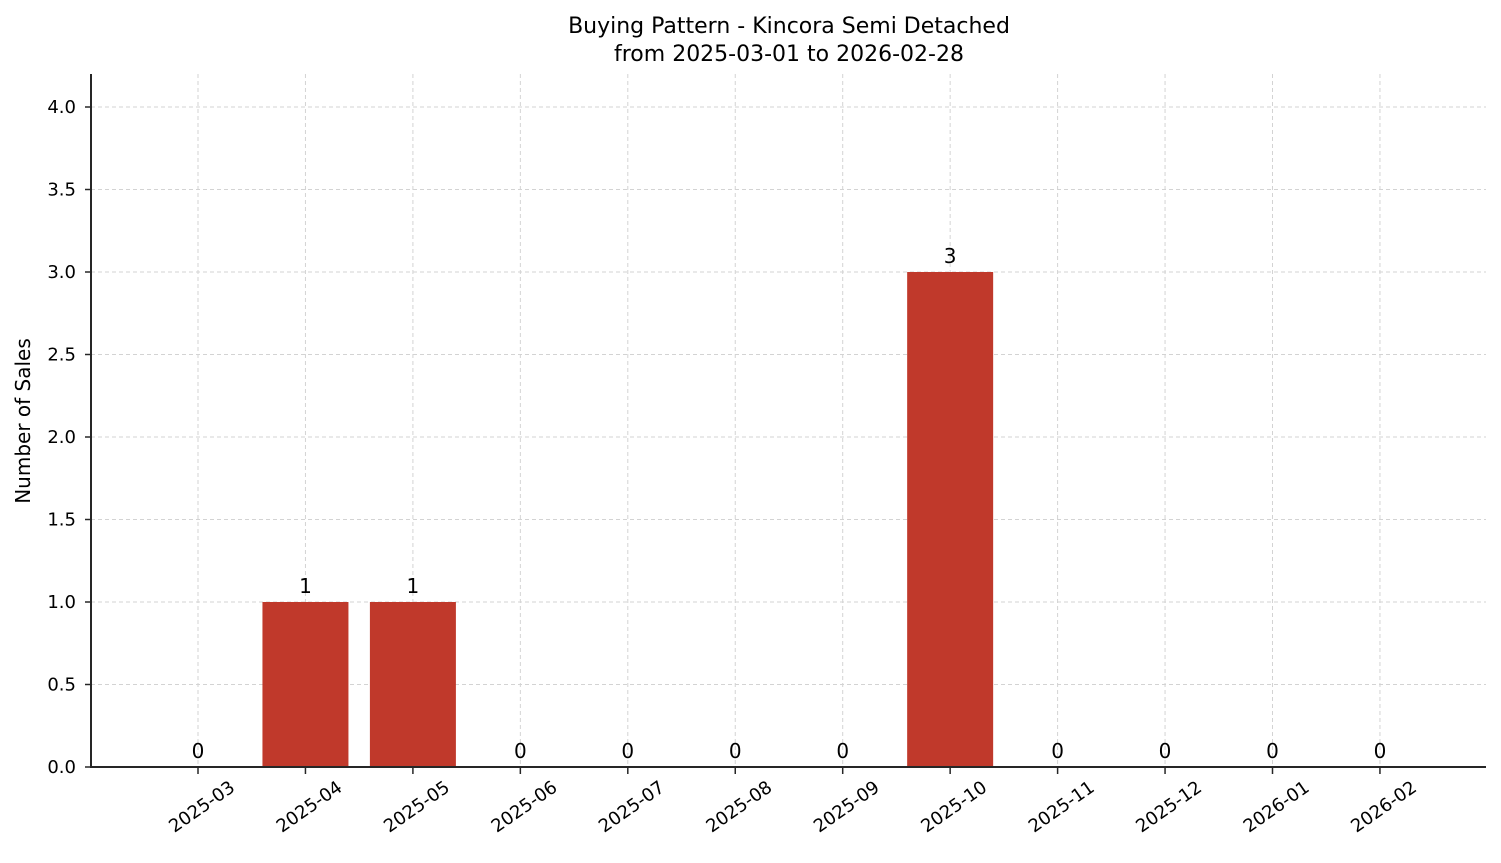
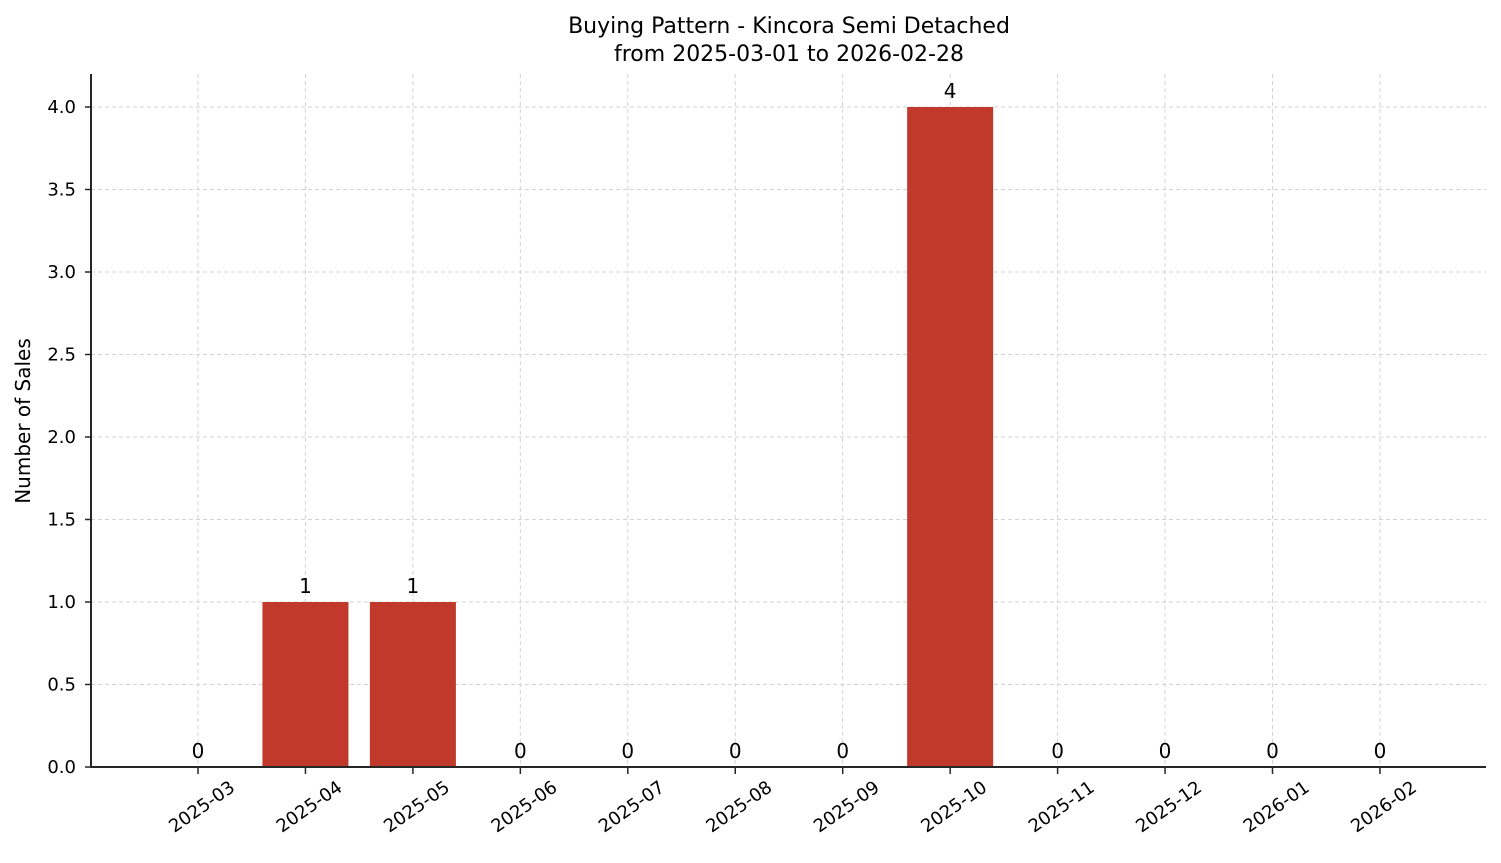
2025-10: 3 -> 4
